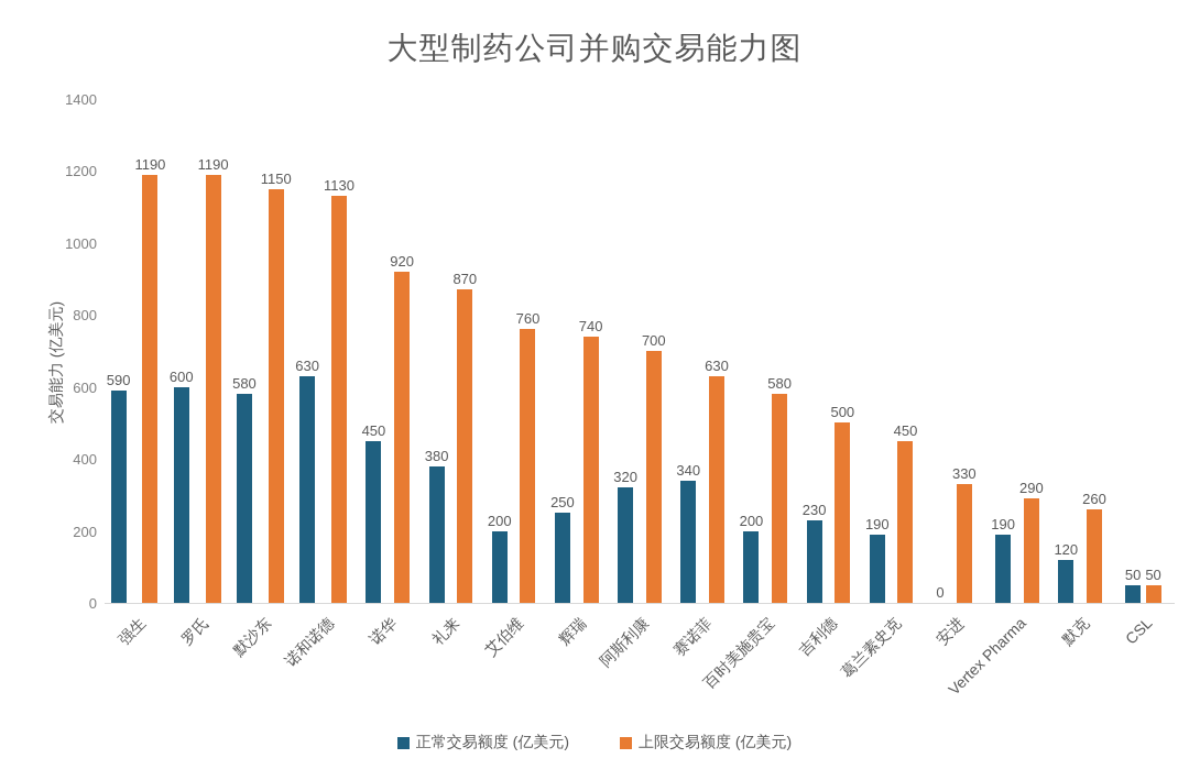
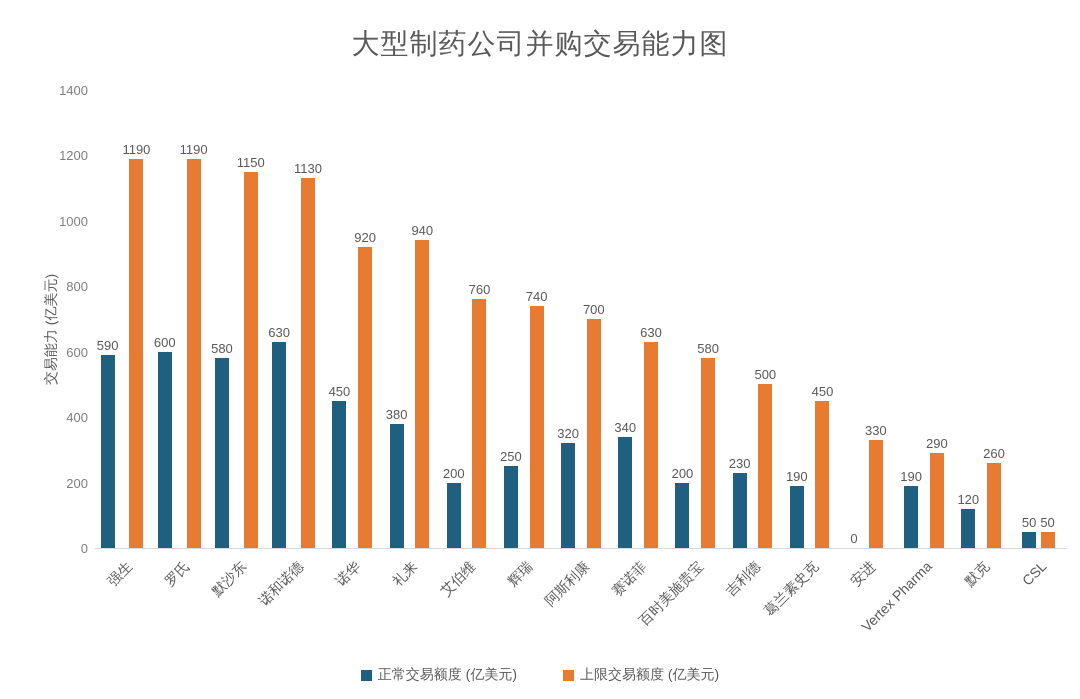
上限交易额度 (亿美元)/礼来: 870 -> 940
